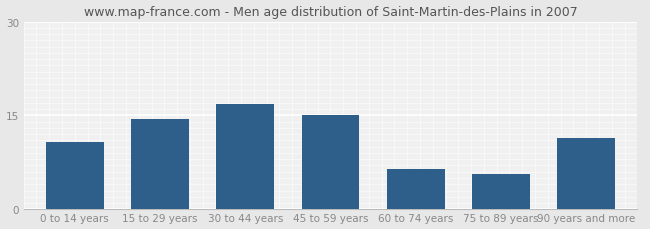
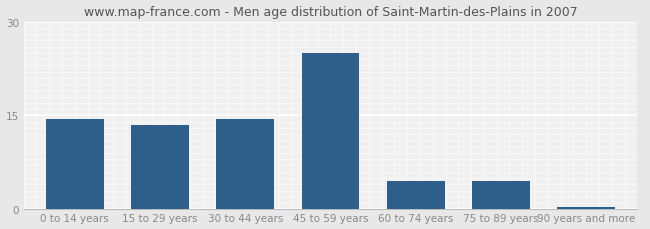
0 to 14 years: 10.8 -> 14.5
15 to 29 years: 14.4 -> 13.5
30 to 44 years: 16.8 -> 14.5
45 to 59 years: 15.0 -> 25.0
60 to 74 years: 6.4 -> 4.5
75 to 89 years: 5.6 -> 4.5
90 years and more: 11.4 -> 0.3
